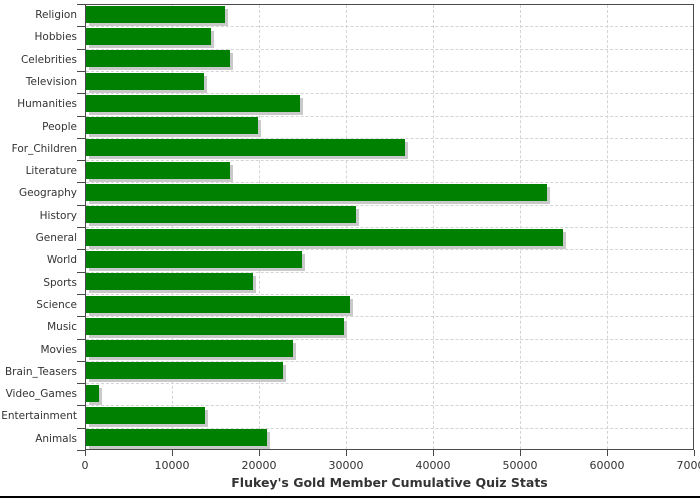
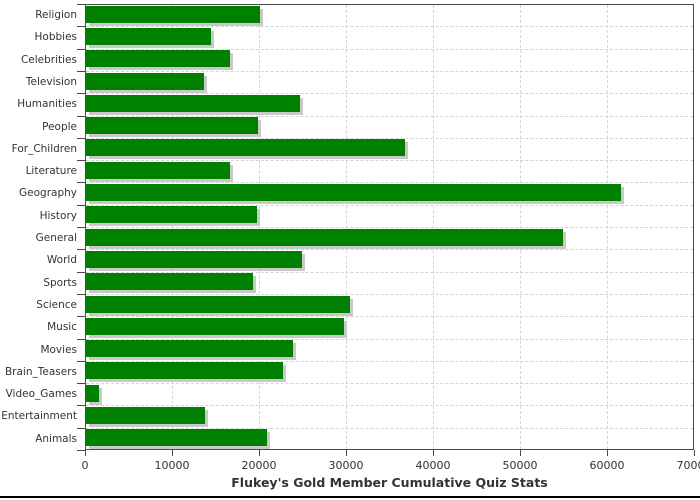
Religion: 16000 -> 20000
Geography: 53000 -> 62000
History: 31000 -> 20000
